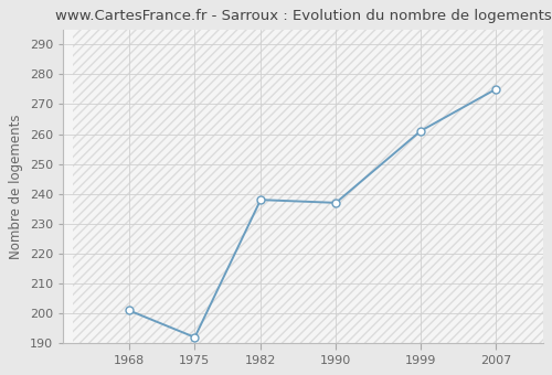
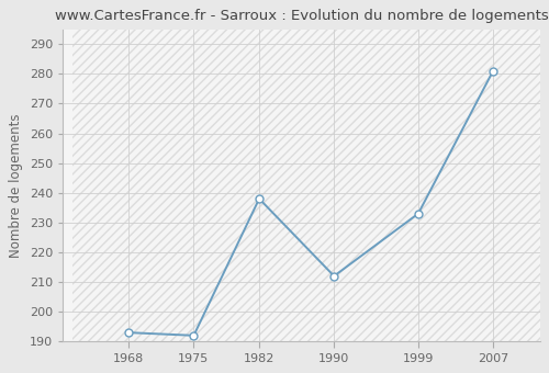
1968: 201 -> 193
1990: 237 -> 212
1999: 261 -> 233
2007: 275 -> 281
